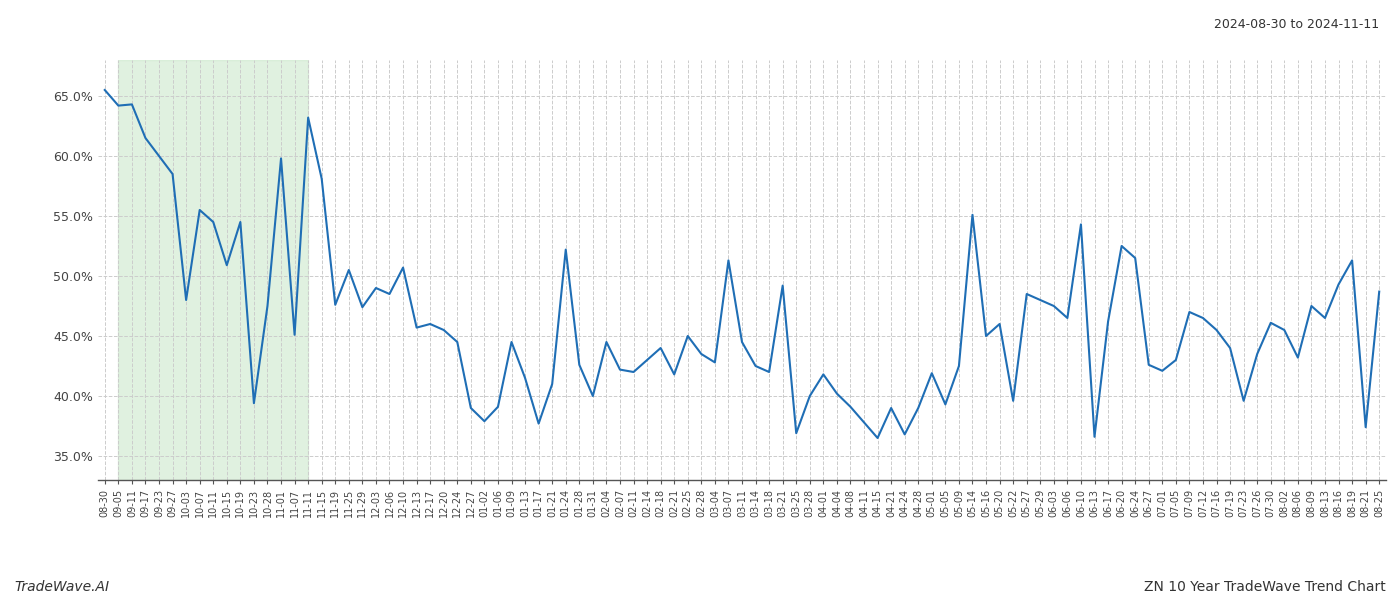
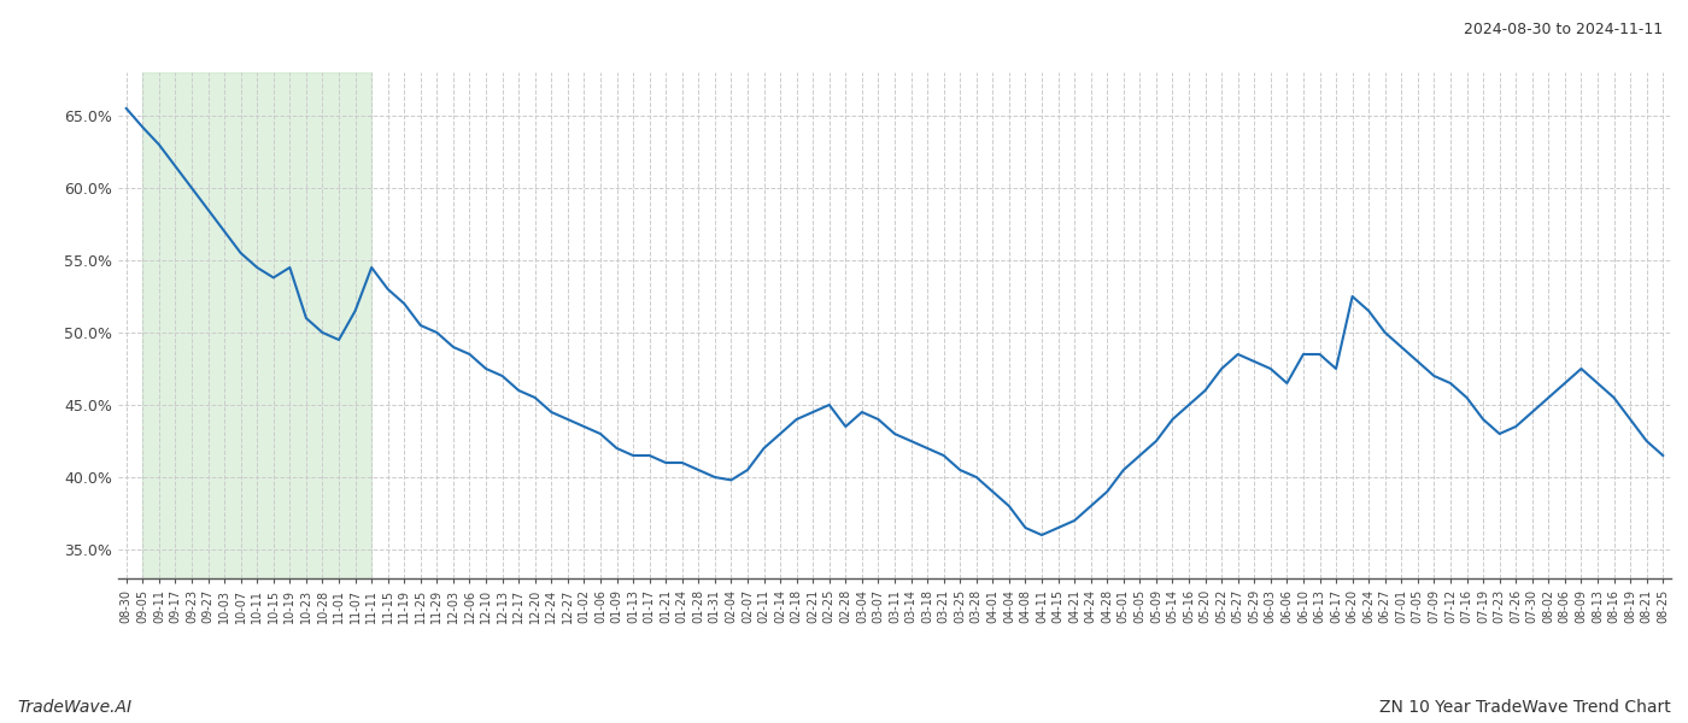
09-11: 64.3% -> 63.0%
10-03: 48.0% -> 57.0%
10-15: 50.9% -> 53.8%
10-23: 39.4% -> 51.0%
10-28: 47.5% -> 50.0%
11-01: 59.8% -> 49.5%
11-07: 45.1% -> 51.5%
11-11: 63.2% -> 54.5%
11-15: 58.1% -> 53.0%
11-19: 47.6% -> 52.0%
11-29: 47.4% -> 50.0%
12-10: 50.7% -> 47.5%
12-13: 45.7% -> 47.0%
12-27: 39.0% -> 44.0%
01-02: 37.9% -> 43.5%
01-06: 39.1% -> 43.0%
01-09: 44.5% -> 42.0%
01-17: 37.7% -> 41.5%
01-24: 52.2% -> 41.0%
01-28: 42.6% -> 40.5%
02-04: 44.5% -> 39.8%
02-07: 42.2% -> 40.5%
02-21: 41.8% -> 44.5%
03-04: 42.8% -> 44.5%
03-07: 51.3% -> 44.0%
03-11: 44.5% -> 43.0%
03-21: 49.2% -> 41.5%
03-25: 36.9% -> 40.5%
04-01: 41.8% -> 39.0%
04-04: 40.2% -> 38.0%
04-08: 39.1% -> 36.5%
04-11: 37.8% -> 36.0%
04-21: 39.0% -> 37.0%
04-24: 36.8% -> 38.0%
05-01: 41.9% -> 40.5%
05-05: 39.3% -> 41.5%
05-14: 55.1% -> 44.0%
05-22: 39.6% -> 47.5%
06-10: 54.3% -> 48.5%
06-13: 36.6% -> 48.5%
06-17: 46.2% -> 47.5%
06-27: 42.6% -> 50.0%
07-01: 42.1% -> 49.0%
07-05: 43.0% -> 48.0%
07-23: 39.6% -> 43.0%
07-30: 46.1% -> 44.5%
08-06: 43.2% -> 46.5%
08-16: 49.3% -> 45.5%
08-19: 51.3% -> 44.0%
08-21: 37.4% -> 42.5%
08-25: 48.7% -> 41.5%
